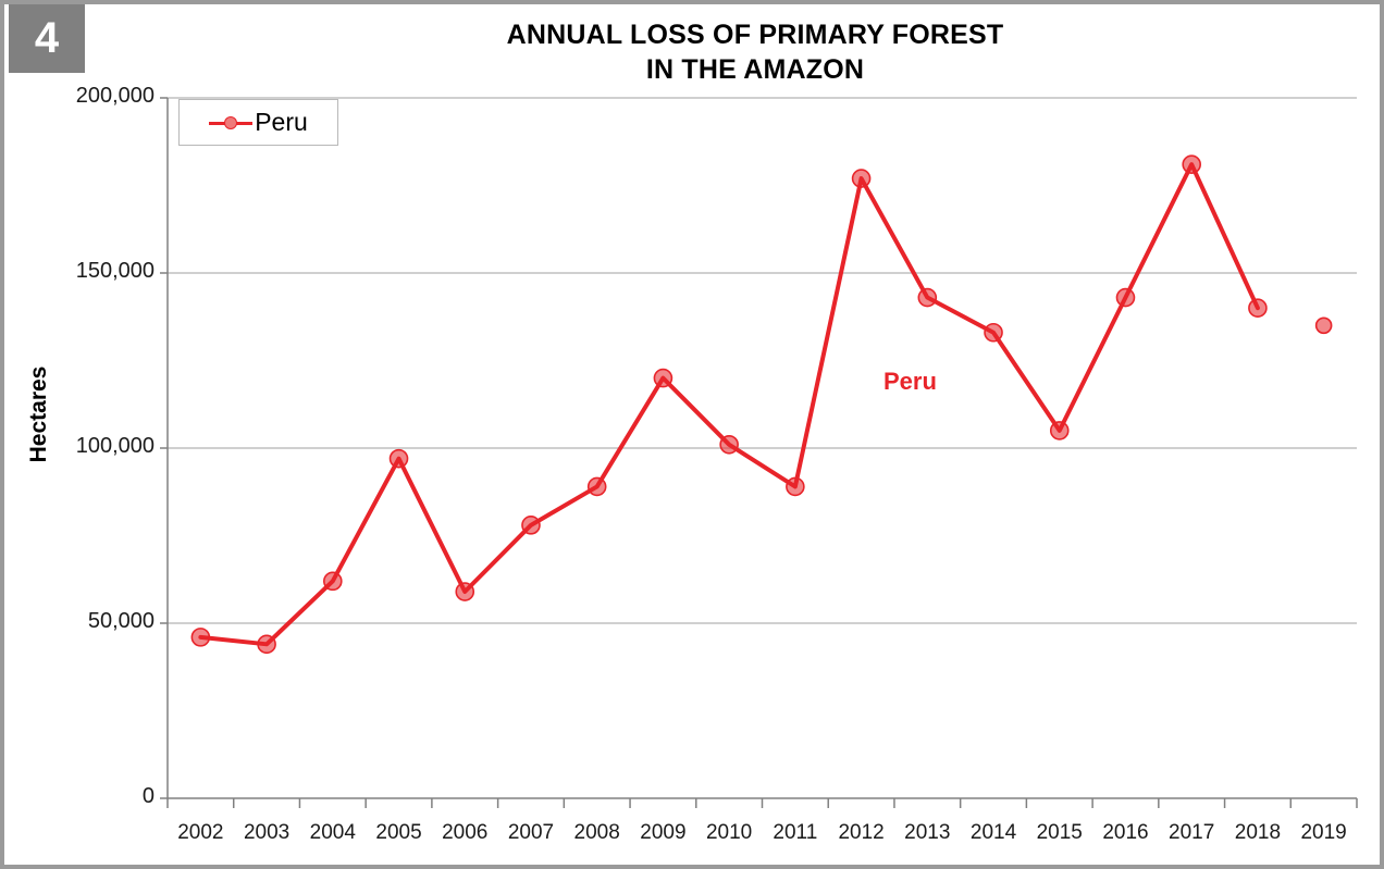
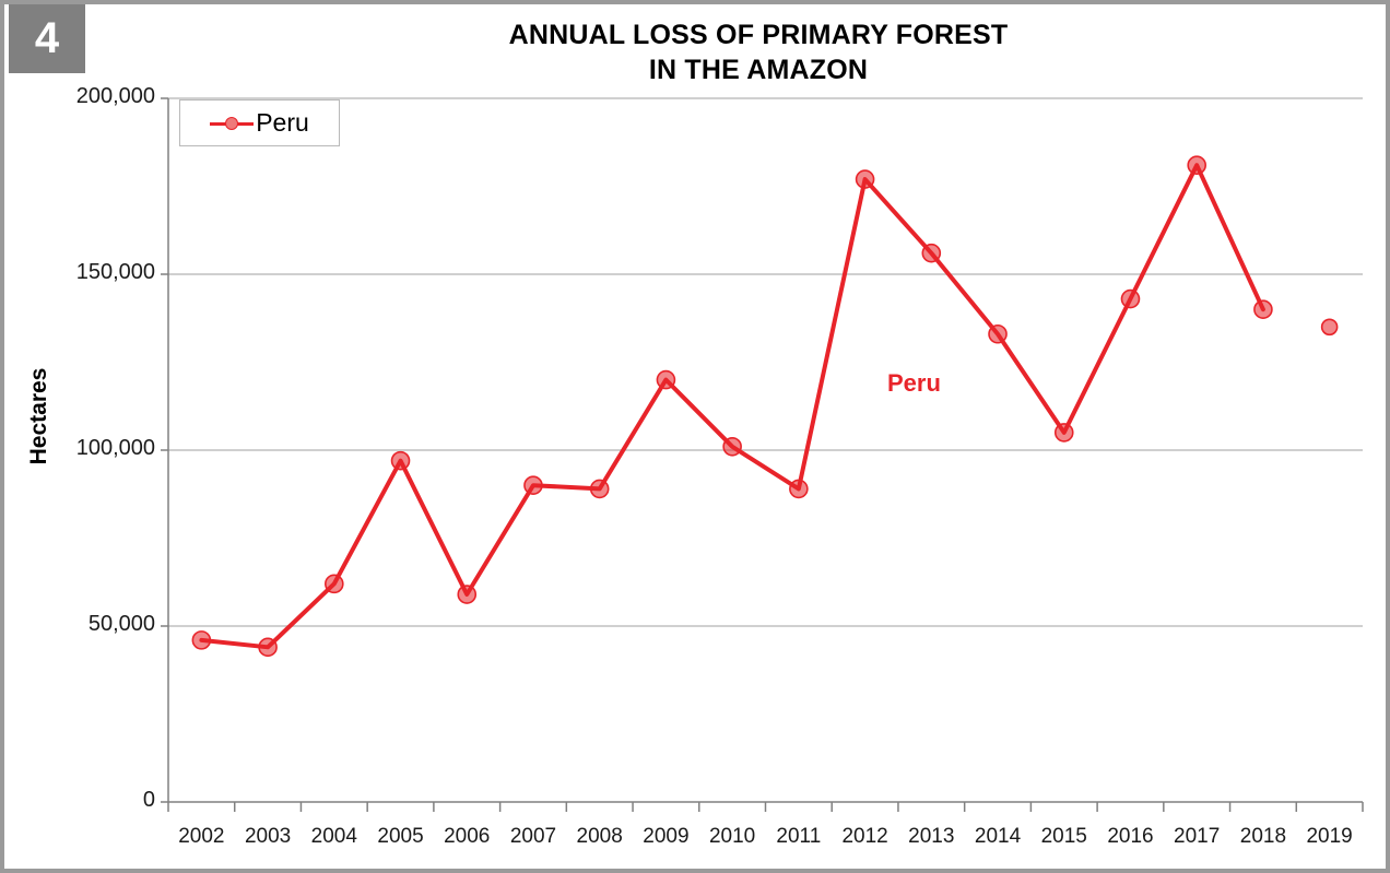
2007: 78000 -> 90000
2013: 143000 -> 156000
